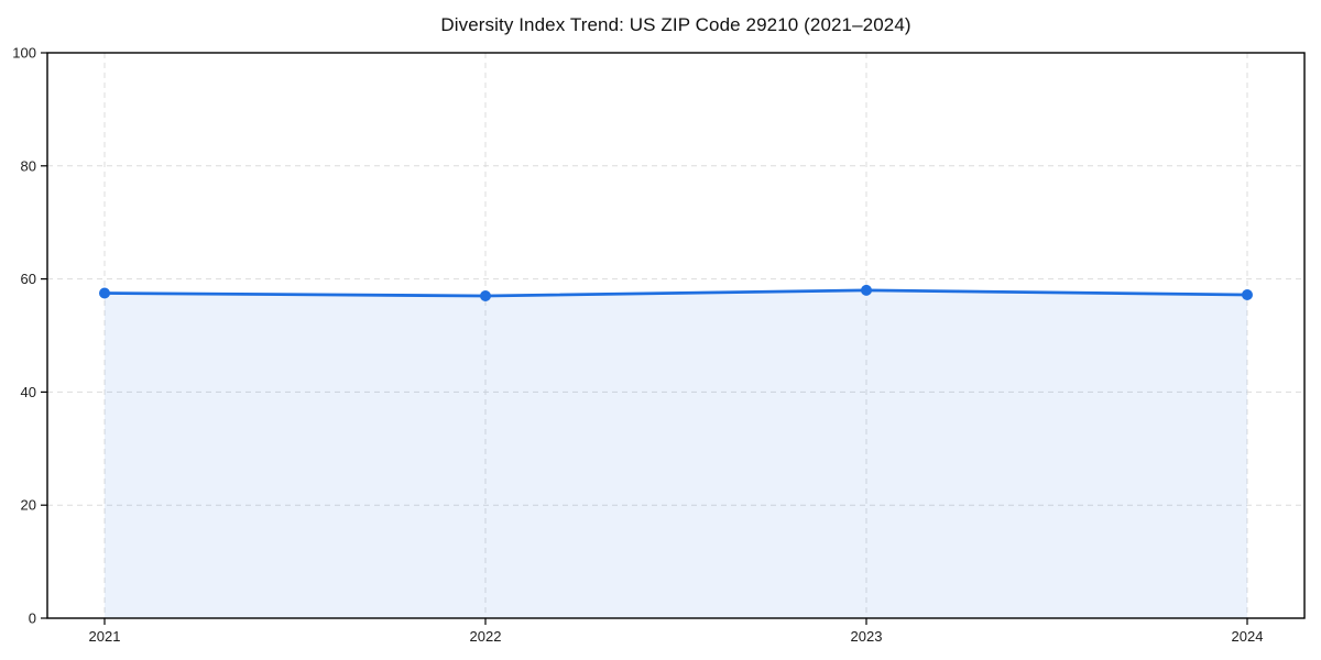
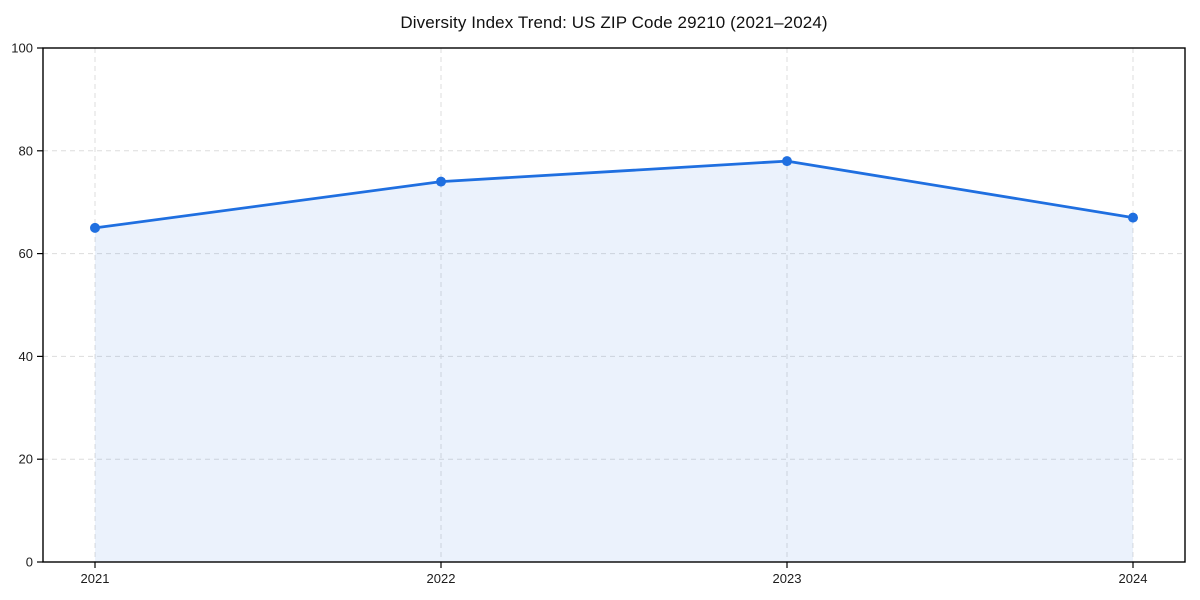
2021: 58 -> 65
2022: 57 -> 74
2023: 58 -> 78
2024: 57 -> 67
